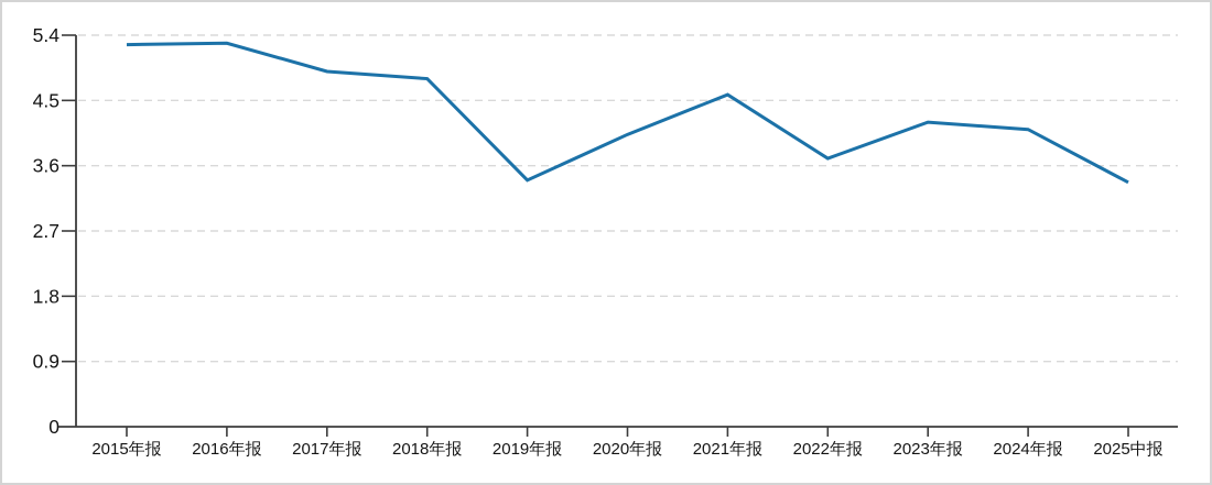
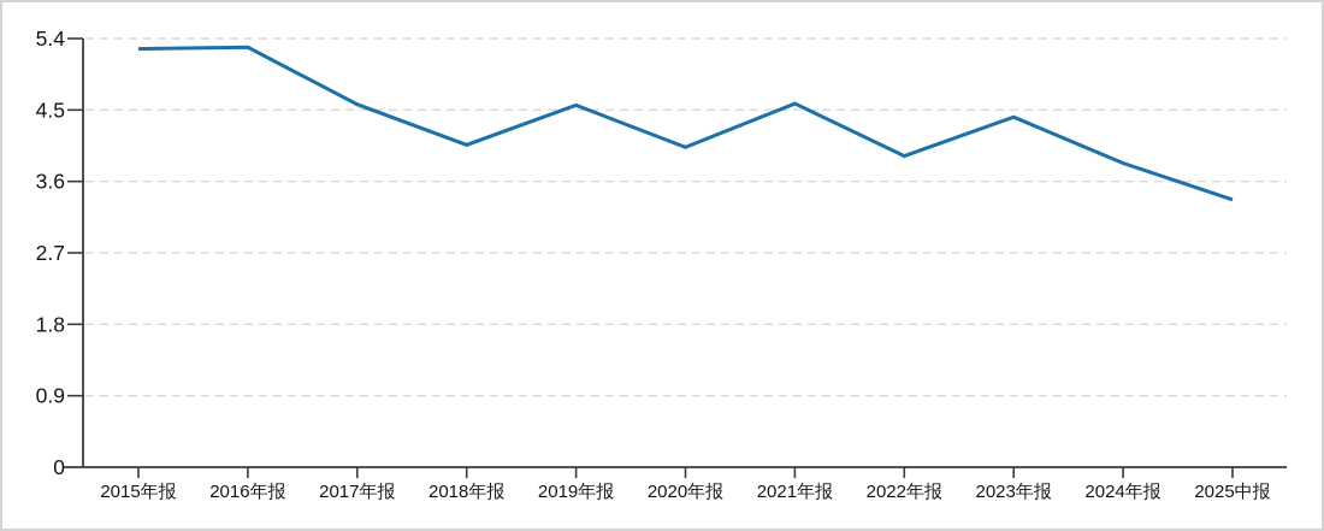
2017年报: 4.9 -> 4.6
2018年报: 4.8 -> 4.1
2019年报: 3.4 -> 4.6
2022年报: 3.7 -> 3.9
2023年报: 4.2 -> 4.4
2024年报: 4.1 -> 3.8
